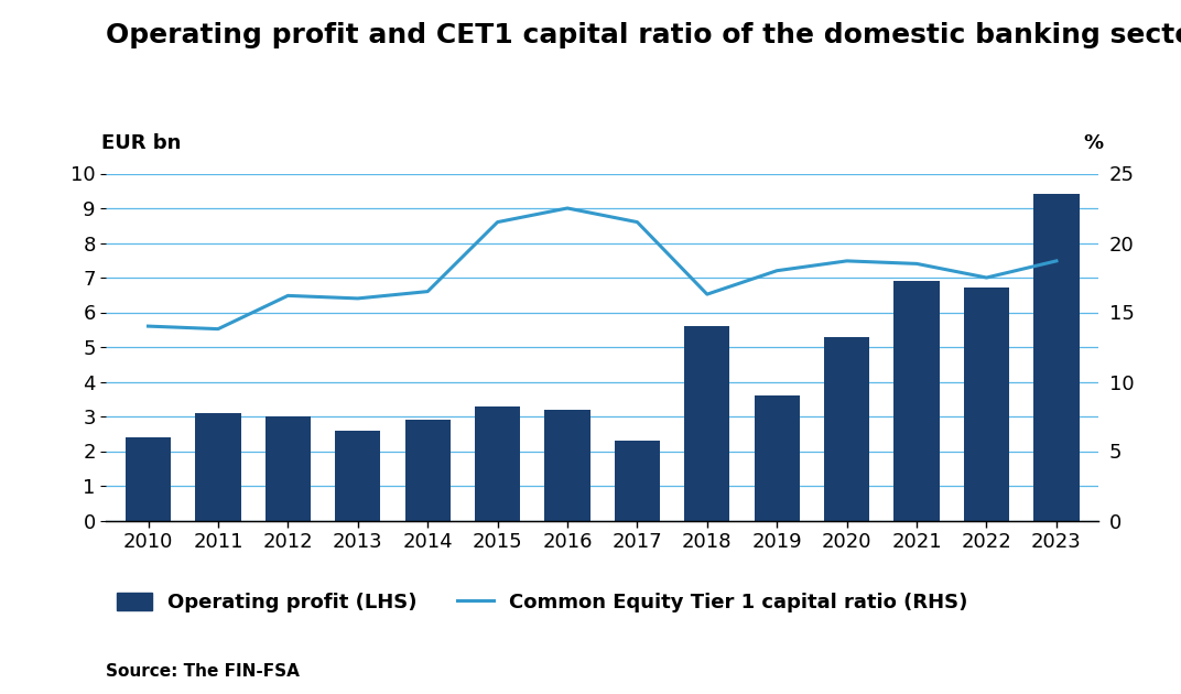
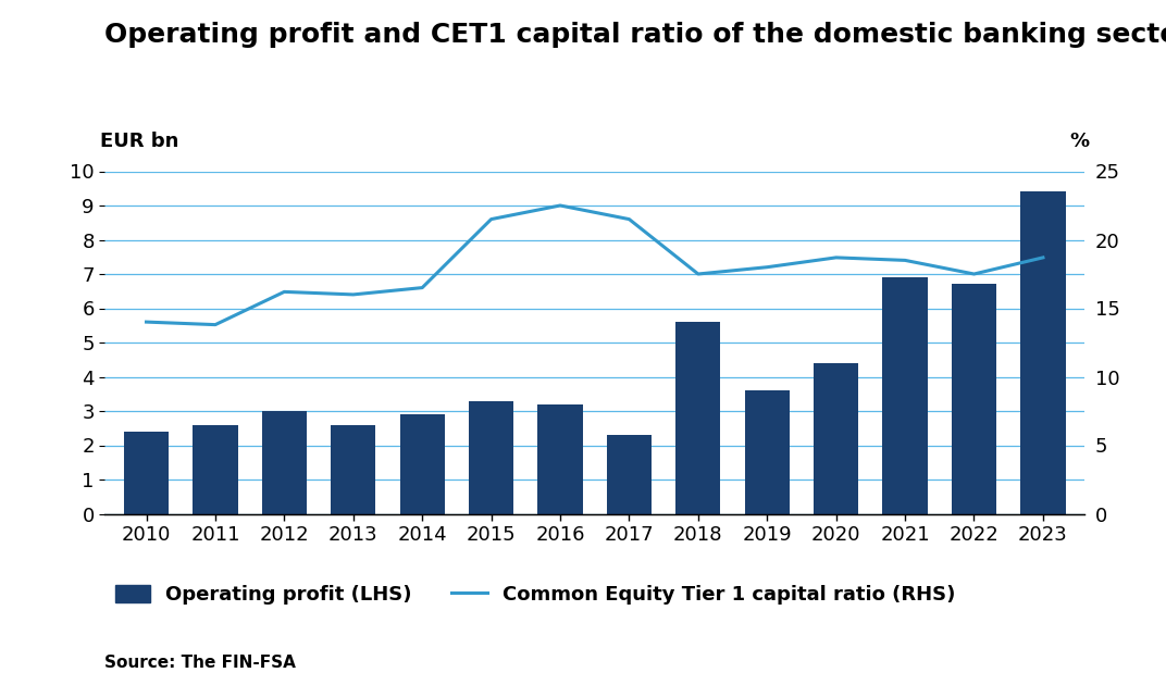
Operating profit (LHS)/2011: 3.1 -> 2.6
Common Equity Tier 1 capital ratio (RHS)/2018: 16.3 -> 17.5
Operating profit (LHS)/2020: 5.3 -> 4.4
